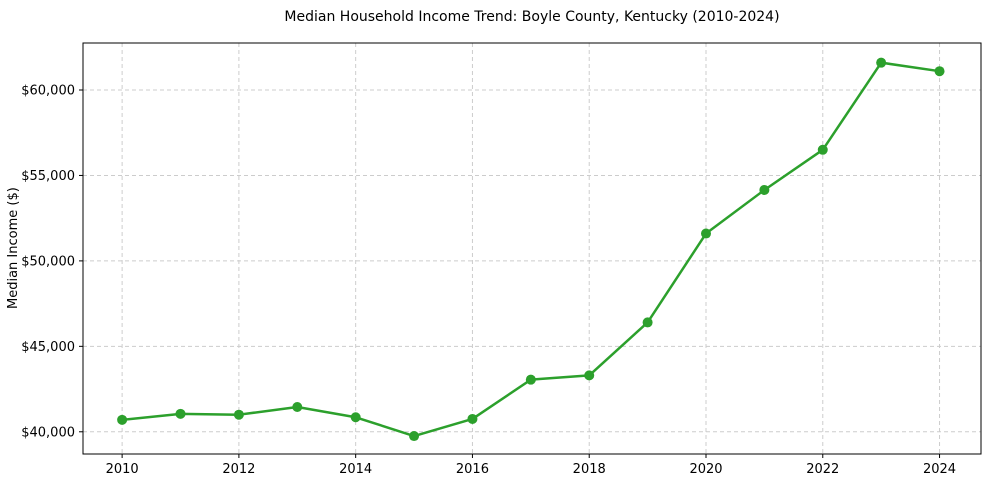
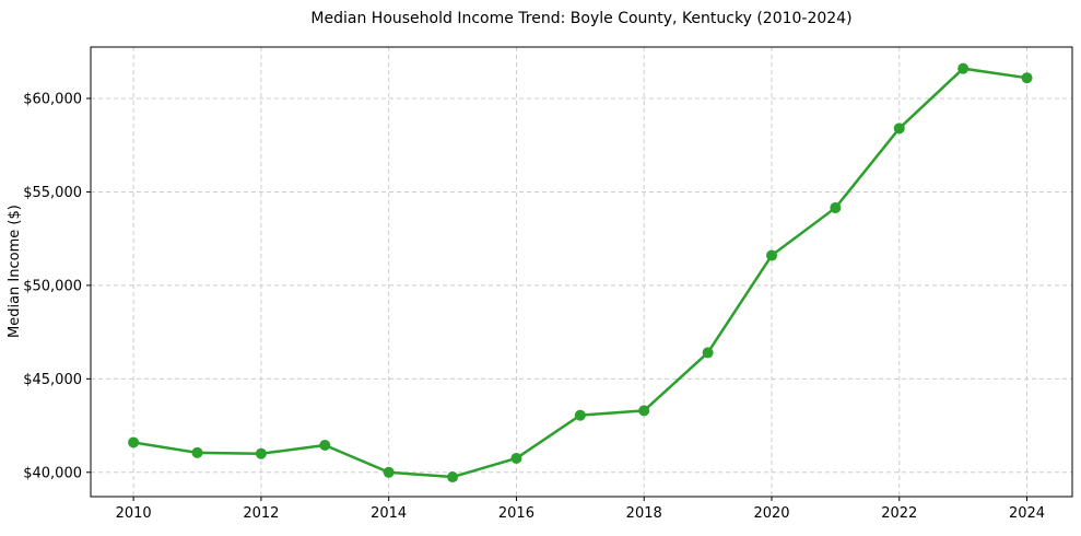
2010: $40700 -> $41600
2014: $40800 -> $40000
2022: $56500 -> $58400
